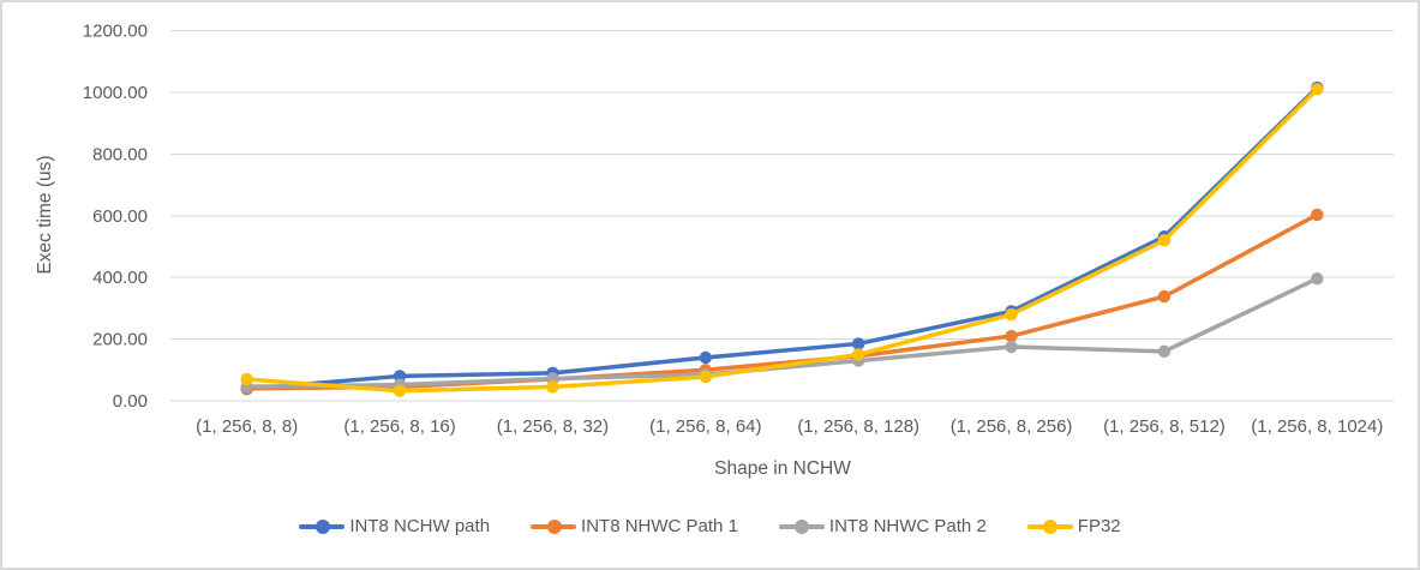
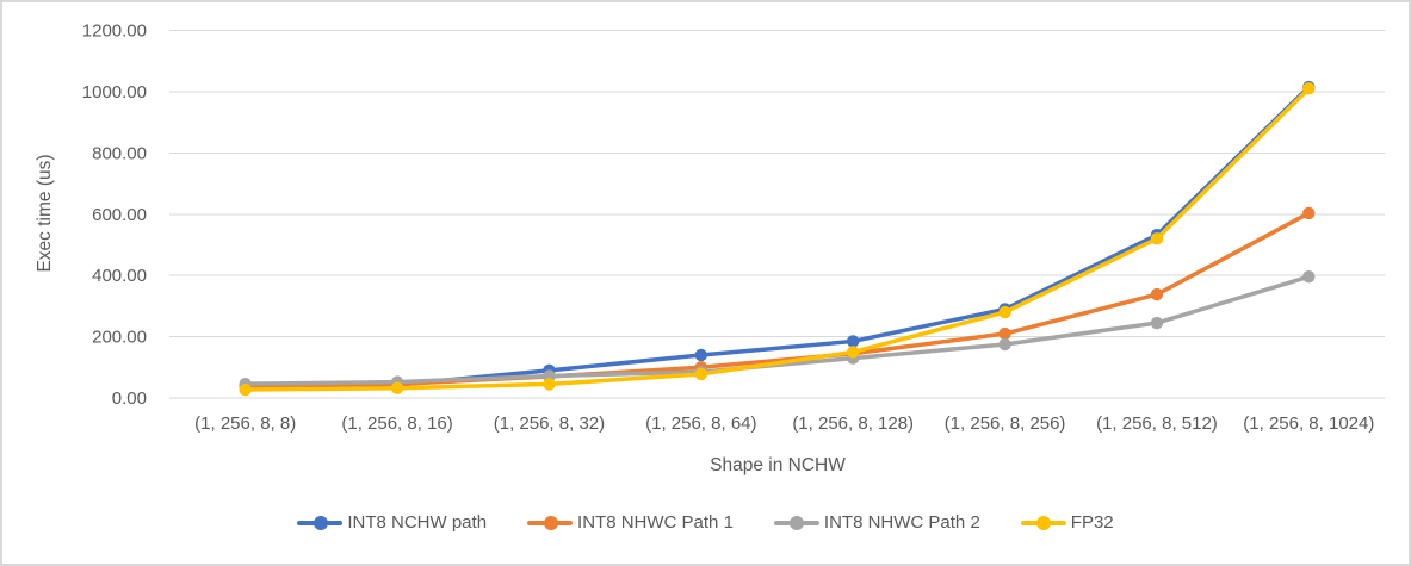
FP32/(1, 256, 8, 8): 70 -> 30
INT8 NCHW path/(1, 256, 8, 16): 80 -> 40
INT8 NHWC Path 2/(1, 256, 8, 512): 160 -> 240
